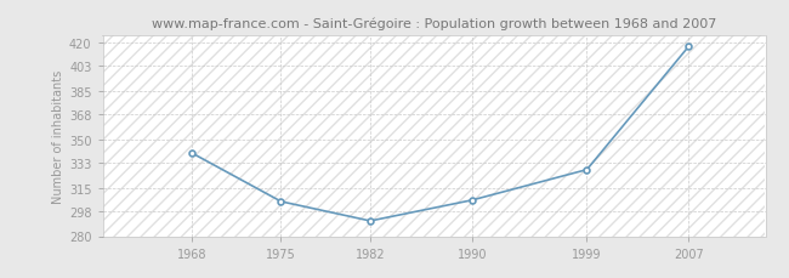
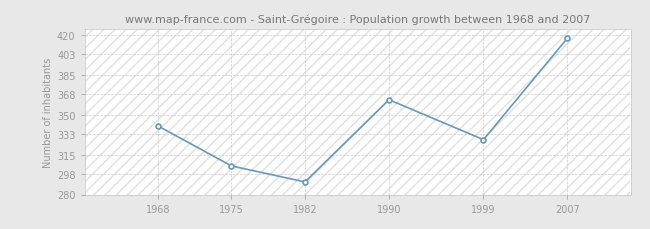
1990: 306 -> 363
